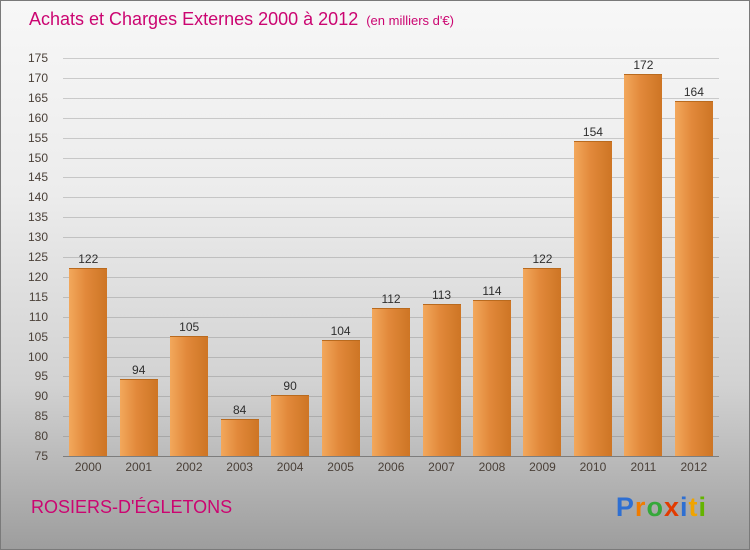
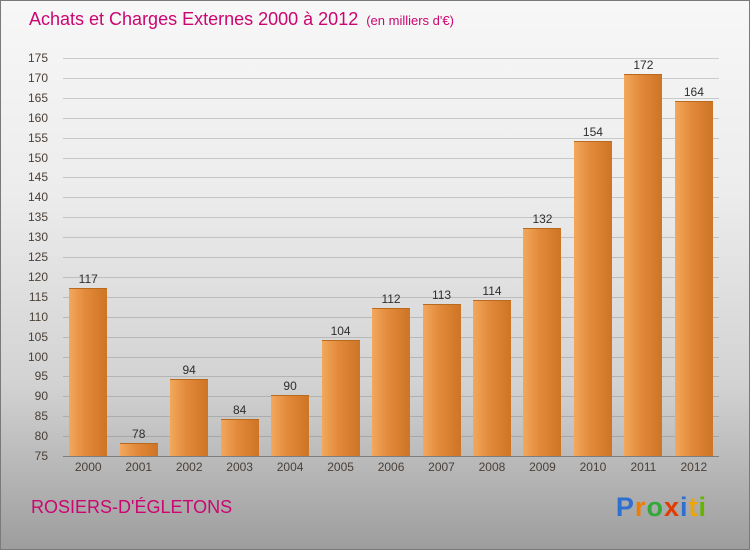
2000: 122 -> 117
2001: 94 -> 78
2002: 105 -> 94
2009: 122 -> 132
